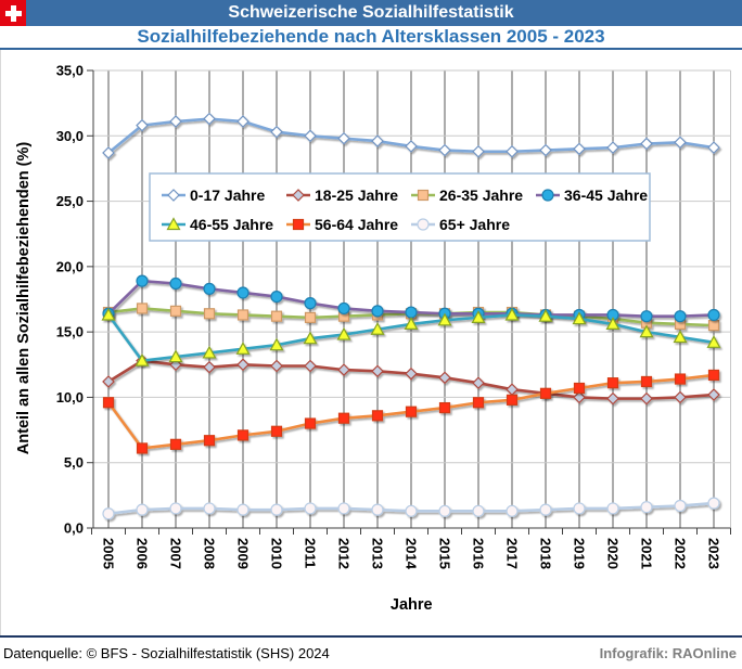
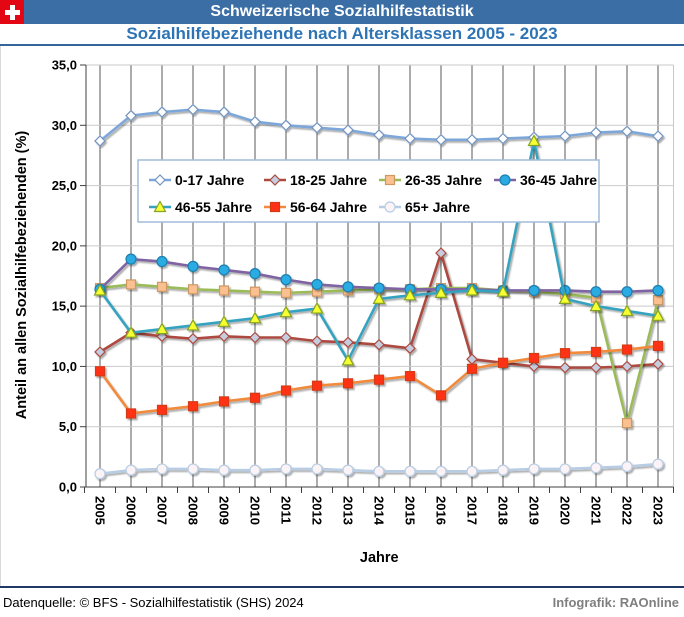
46-55 Jahre/2013: 15,2 -> 10,5
18-25 Jahre/2016: 11,1 -> 19,4
56-64 Jahre/2016: 9,6 -> 7,6
46-55 Jahre/2019: 16,0 -> 28,7
26-35 Jahre/2022: 15,6 -> 5,3
